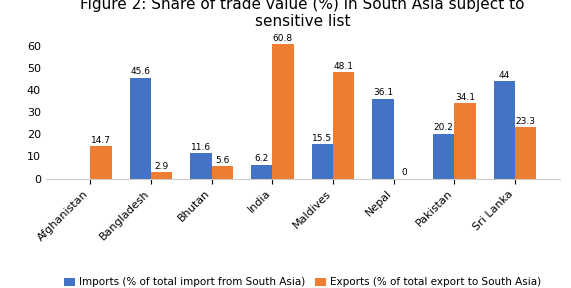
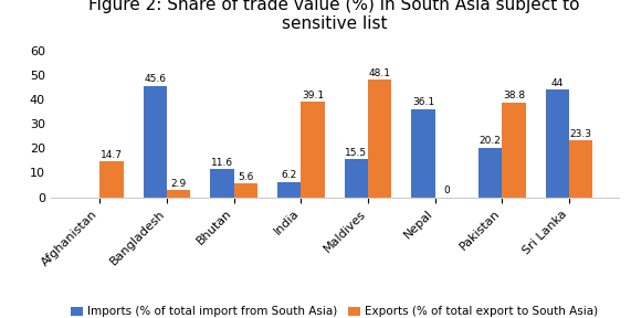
Exports (% of total export to South Asia)/India: 60.8 -> 39.1
Exports (% of total export to South Asia)/Pakistan: 34.1 -> 38.8
